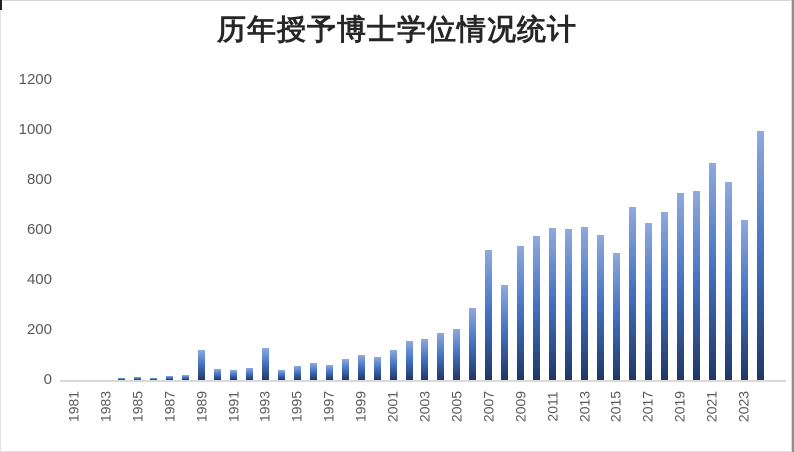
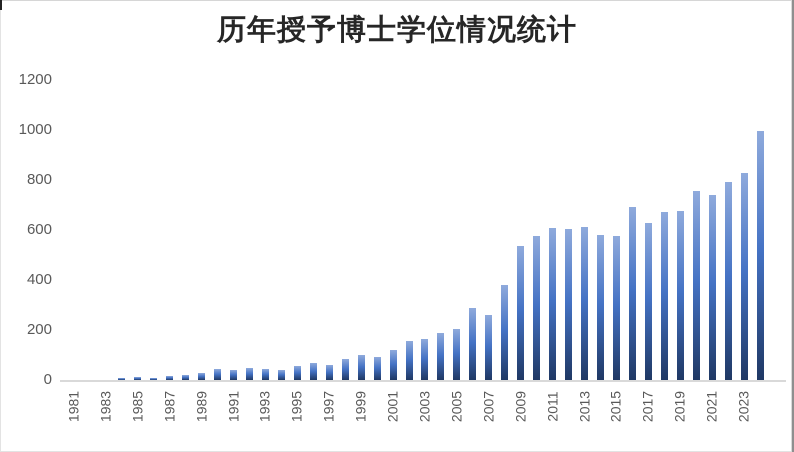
1989: 120 -> 30
1993: 130 -> 40
2007: 520 -> 260
2015: 510 -> 580
2019: 750 -> 680
2021: 870 -> 740
2023: 640 -> 830
